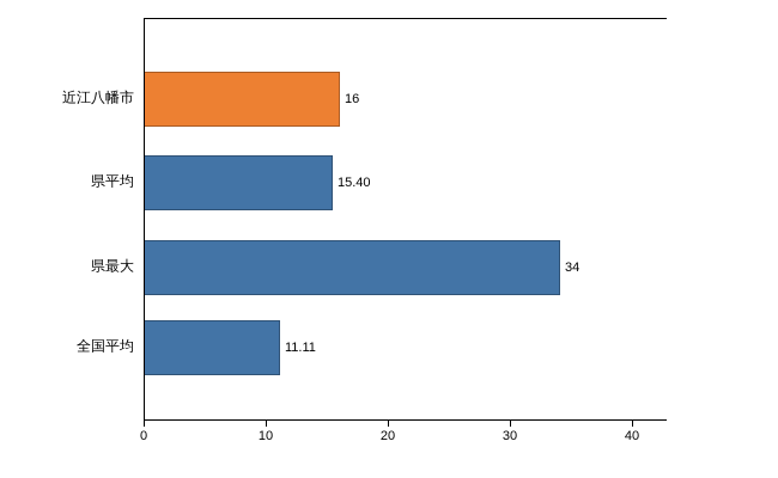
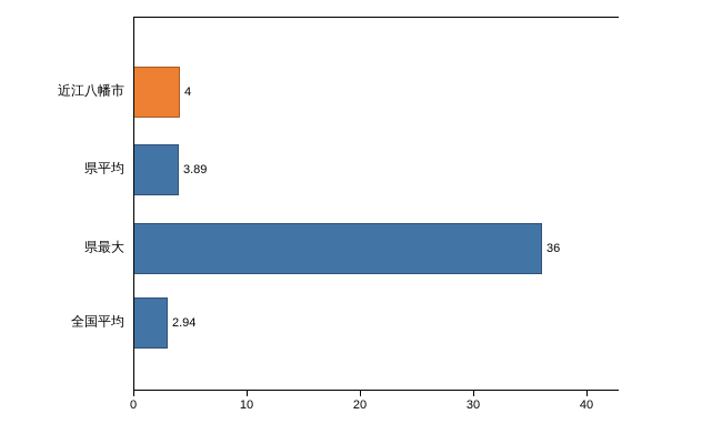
近江八幡市: 16 -> 4
県平均: 15.40 -> 3.89
県最大: 34 -> 36
全国平均: 11.11 -> 2.94
